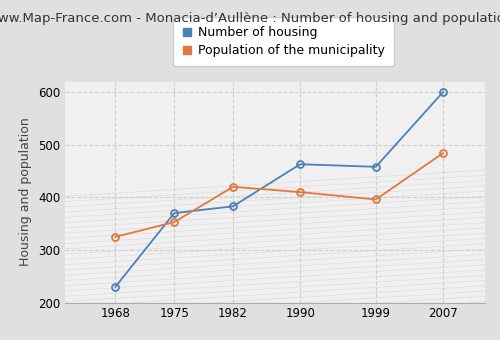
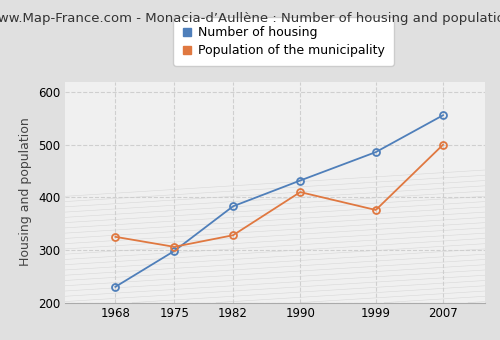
Number of housing/1975: 370 -> 298
Population of the municipality/1975: 353 -> 306
Population of the municipality/1982: 420 -> 328
Number of housing/1990: 463 -> 432
Number of housing/1999: 458 -> 486
Population of the municipality/1999: 396 -> 376
Number of housing/2007: 600 -> 556
Population of the municipality/2007: 484 -> 500
